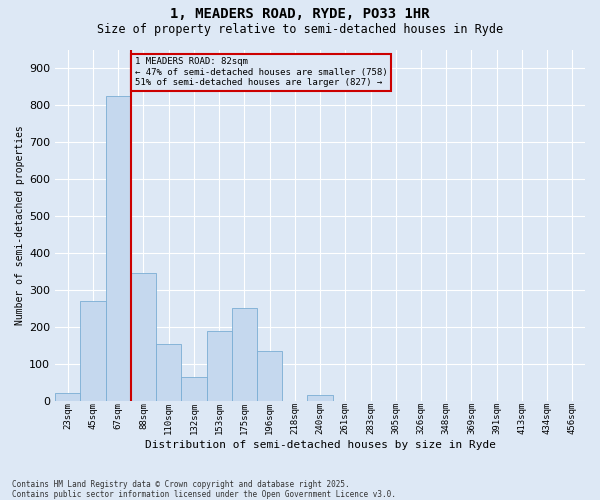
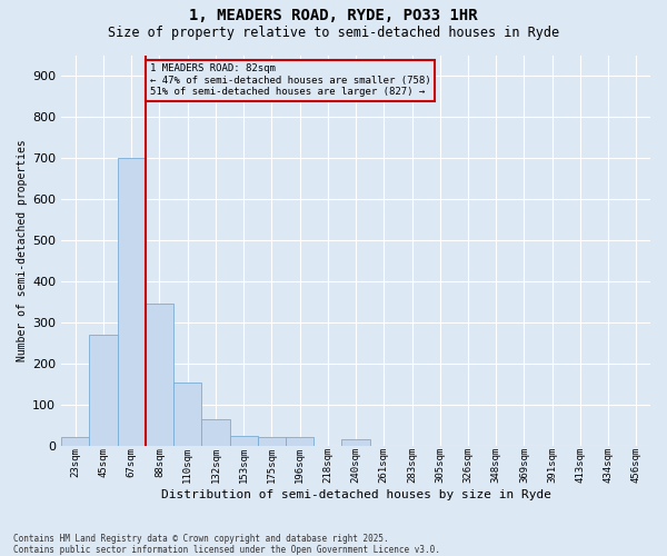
67sqm: 825 -> 700
153sqm: 190 -> 25
175sqm: 250 -> 20
196sqm: 135 -> 20
